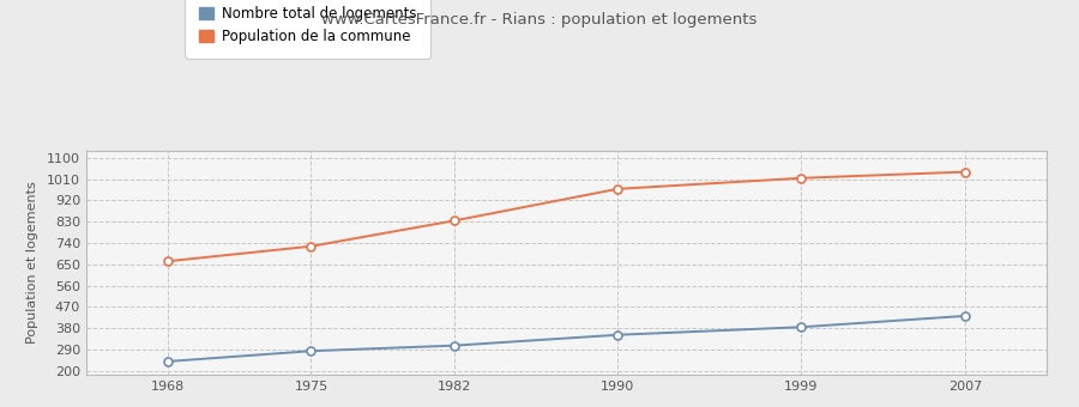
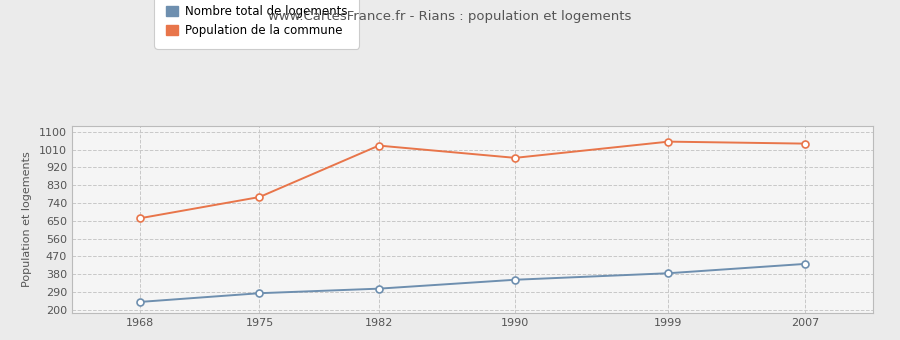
Population de la commune/1975: 730 -> 770
Population de la commune/1982: 830 -> 1030
Population de la commune/1999: 1010 -> 1050
